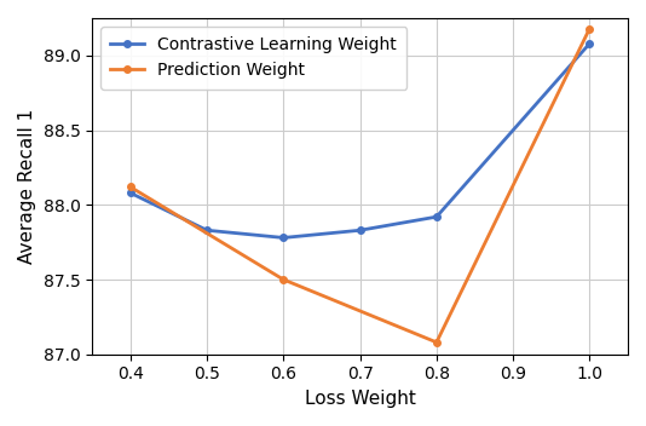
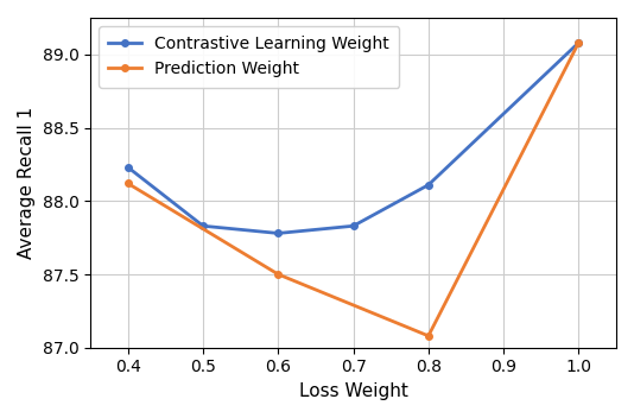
Contrastive Learning Weight/0.4: 88.08 -> 88.23
Contrastive Learning Weight/0.8: 87.92 -> 88.11
Prediction Weight/1.0: 89.18 -> 89.08
